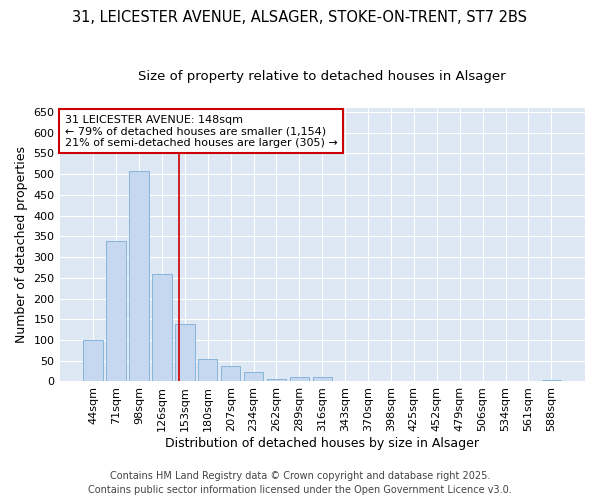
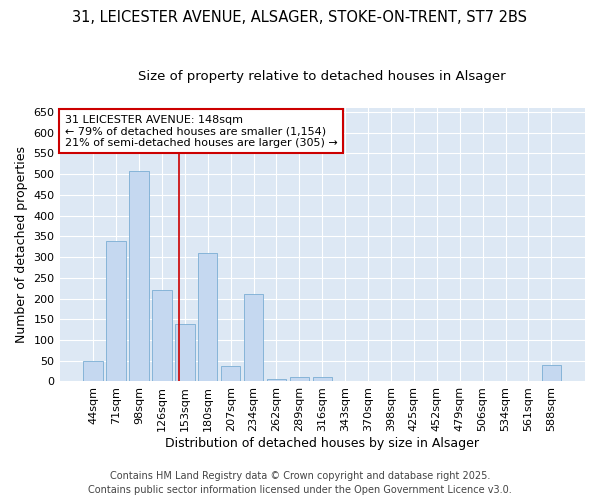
44sqm: 100 -> 50
126sqm: 258 -> 220
180sqm: 55 -> 310
234sqm: 23 -> 210
588sqm: 3 -> 40
